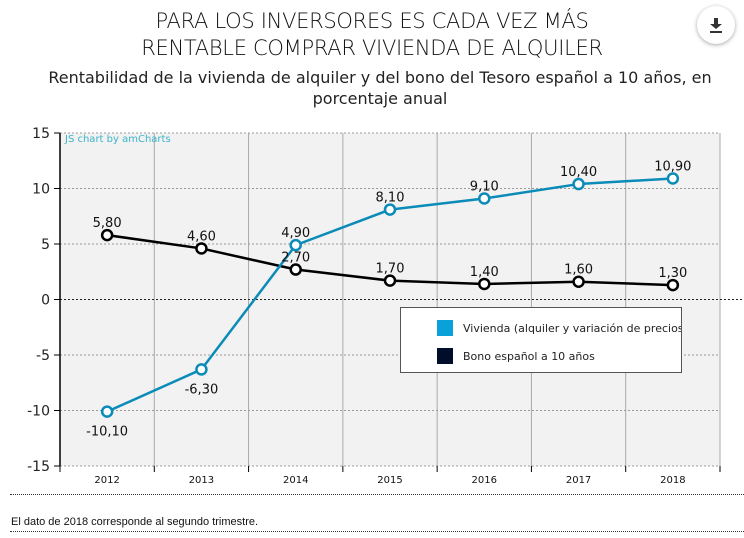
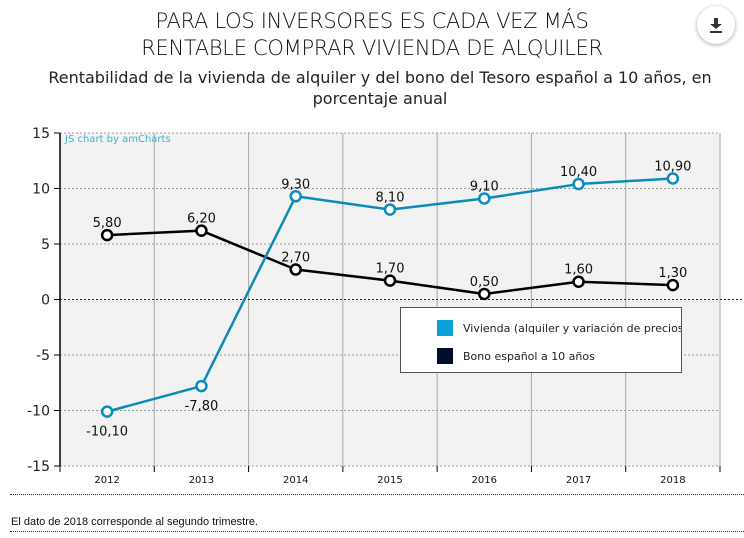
Vivienda (alquiler y variación de precios)/2013: -6,30 -> -7,80
Bono español a 10 años/2013: 4,60 -> 6,20
Vivienda (alquiler y variación de precios)/2014: 4,90 -> 9,30
Bono español a 10 años/2016: 1,40 -> 0,50
